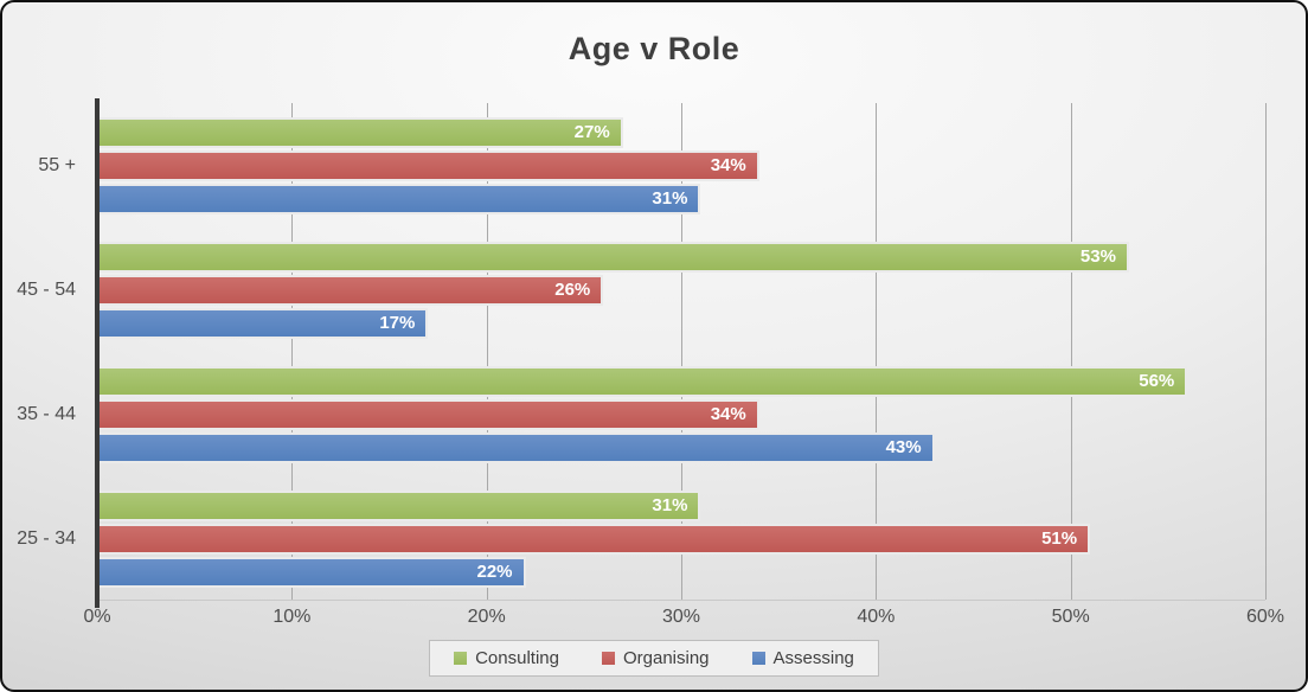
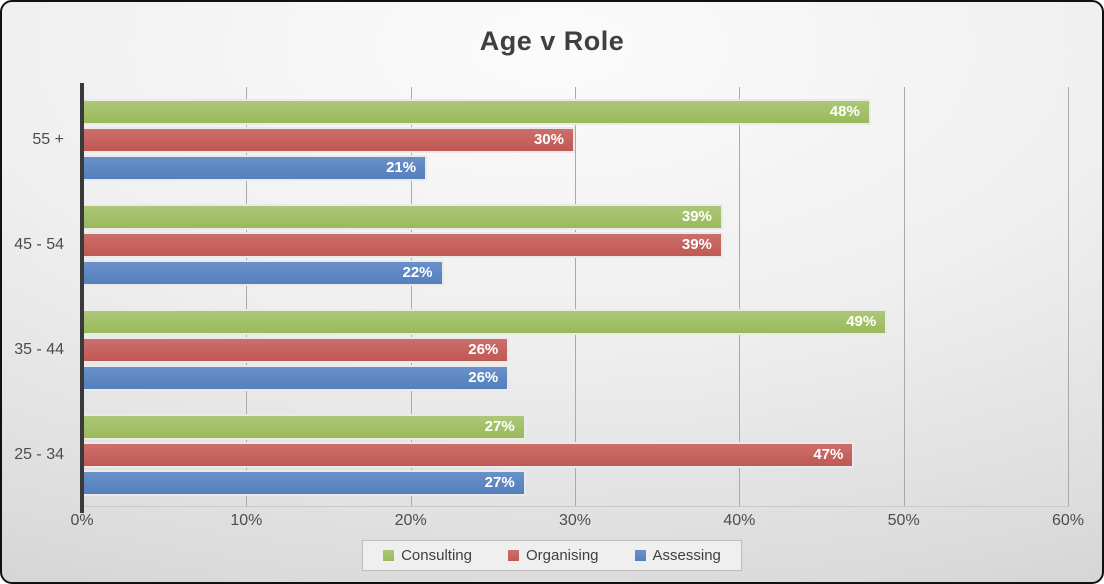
Consulting/55 +: 27% -> 48%
Organising/55 +: 34% -> 30%
Assessing/55 +: 31% -> 21%
Consulting/45 - 54: 53% -> 39%
Organising/45 - 54: 26% -> 39%
Assessing/45 - 54: 17% -> 22%
Consulting/35 - 44: 56% -> 49%
Organising/35 - 44: 34% -> 26%
Assessing/35 - 44: 43% -> 26%
Consulting/25 - 34: 31% -> 27%
Organising/25 - 34: 51% -> 47%
Assessing/25 - 34: 22% -> 27%
